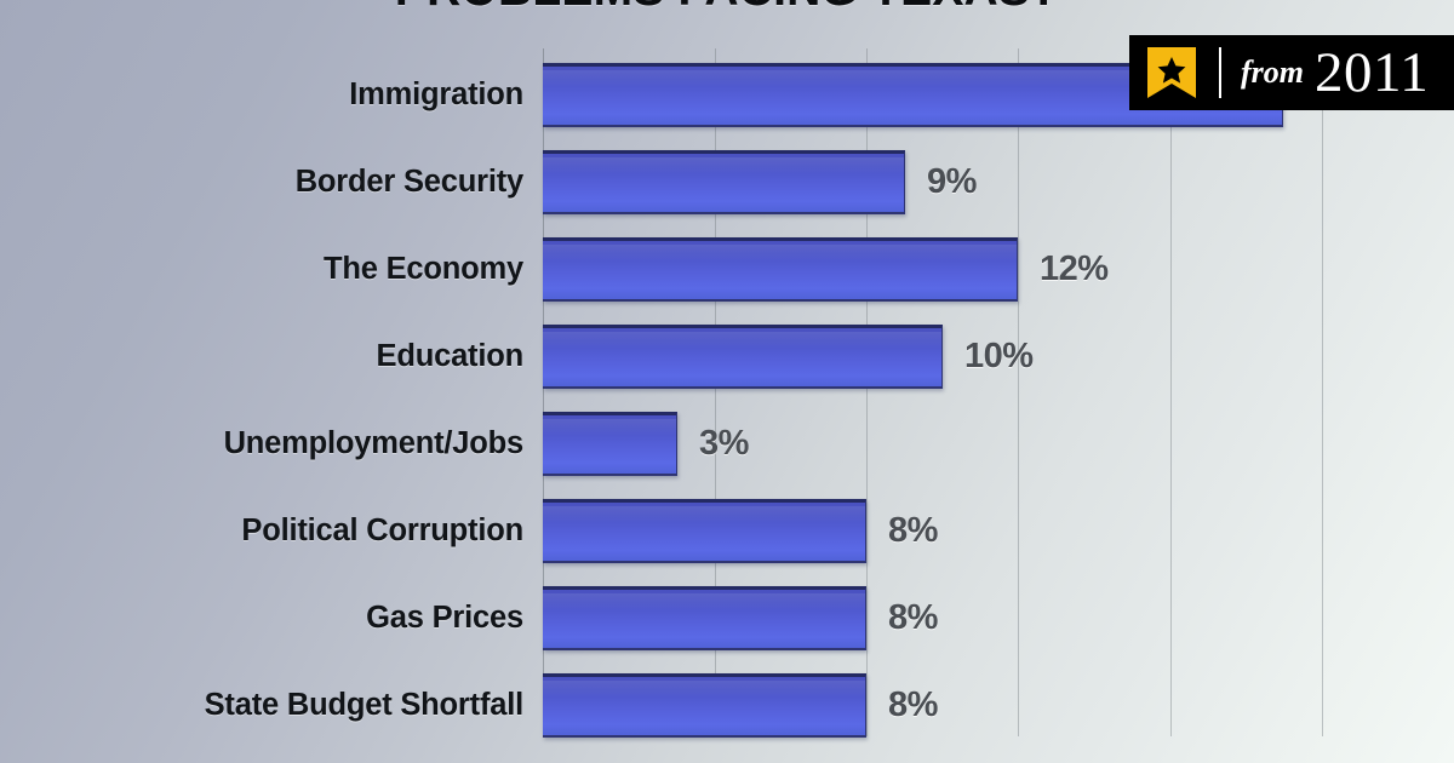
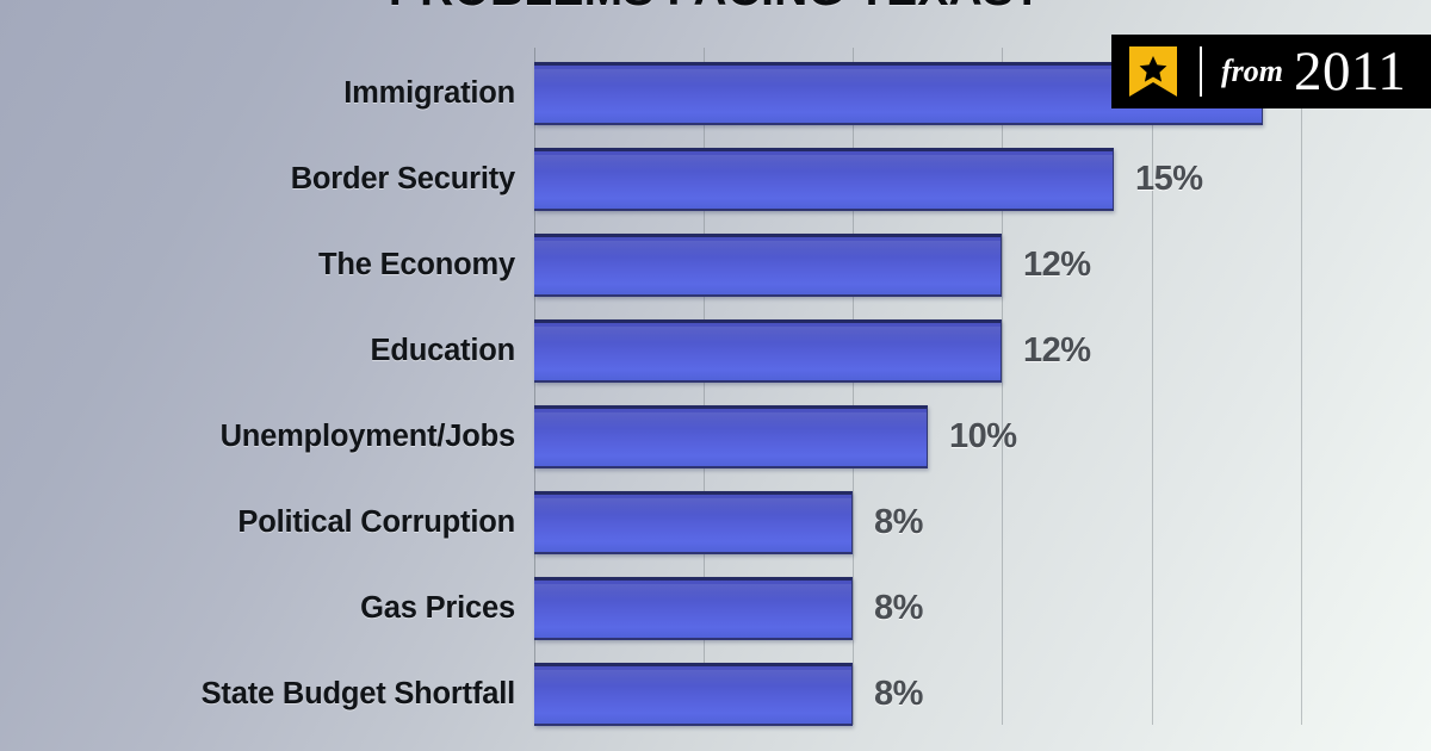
Border Security: 9% -> 15%
Education: 10% -> 12%
Unemployment/Jobs: 3% -> 10%
